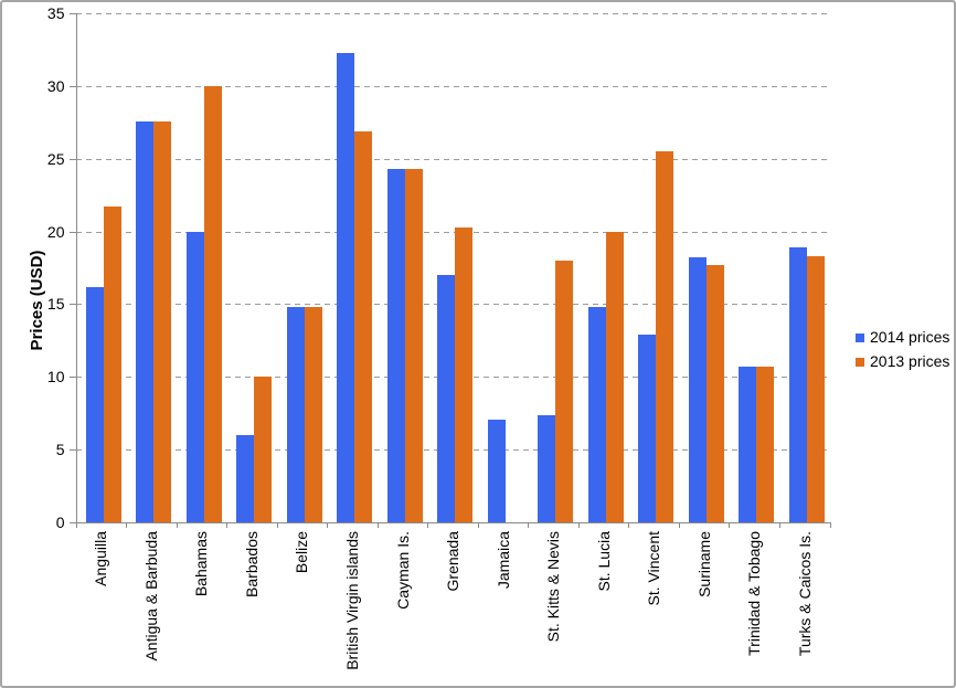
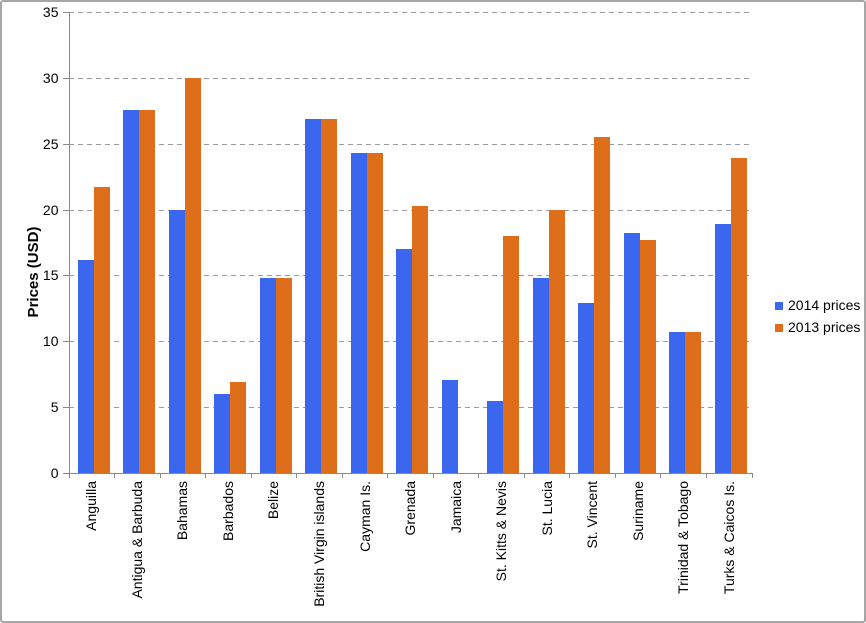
2013 prices/Barbados: 10.0 -> 6.9
2014 prices/British Virgin islands: 32.3 -> 26.9
2014 prices/St. Kitts & Nevis: 7.4 -> 5.5
2013 prices/Turks & Caicos Is.: 18.3 -> 23.9
